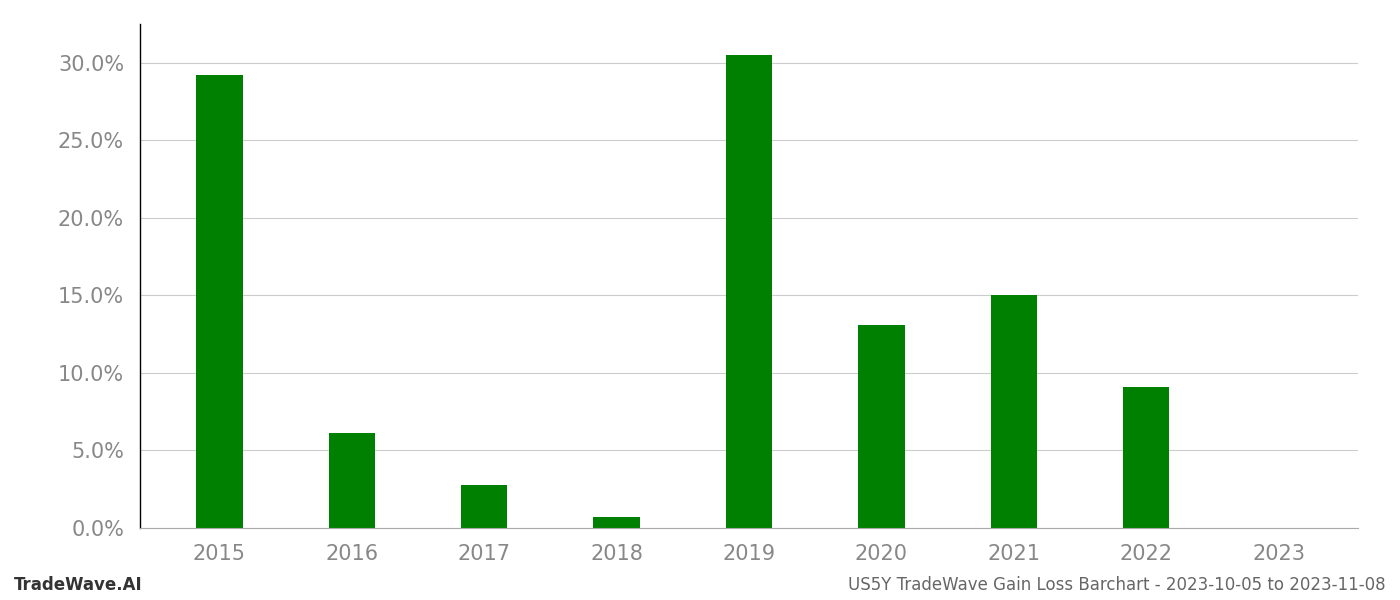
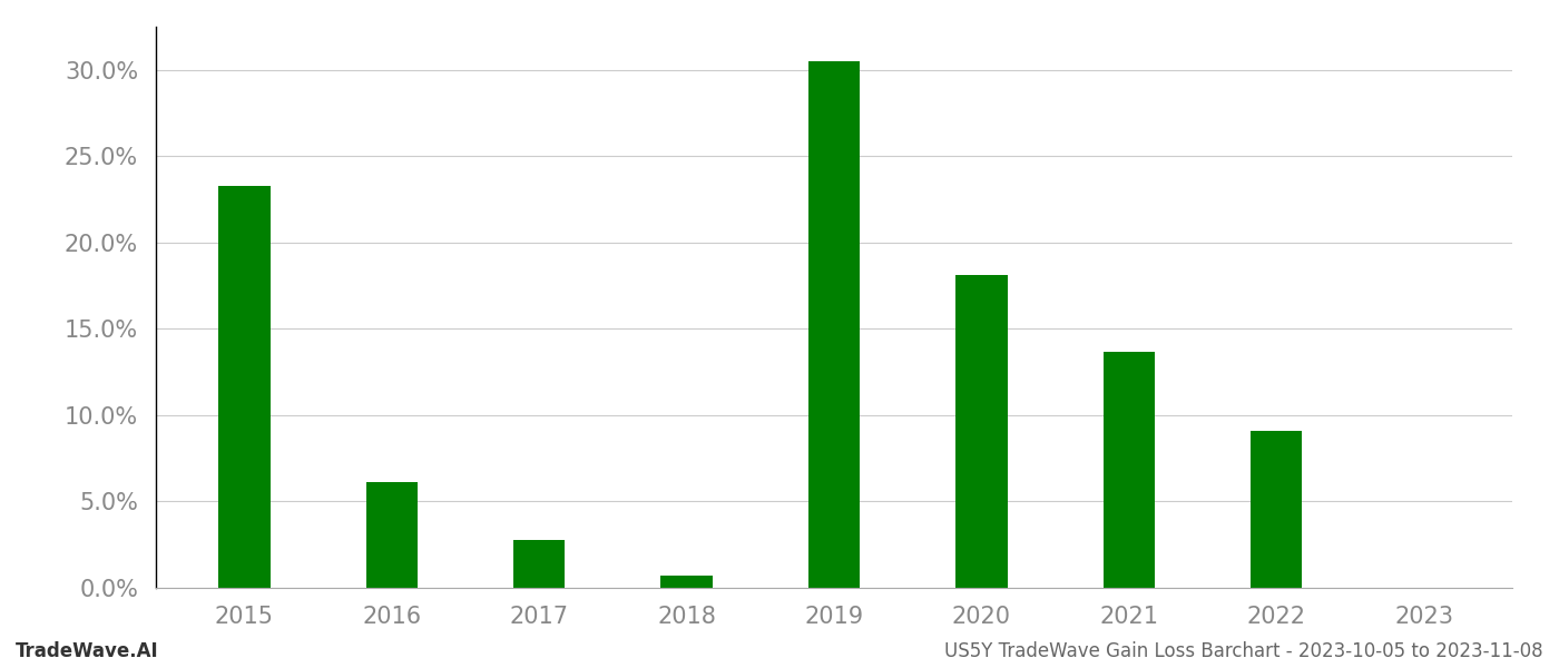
2015: 29.2% -> 23.3%
2020: 13.1% -> 18.1%
2021: 15.0% -> 13.7%
